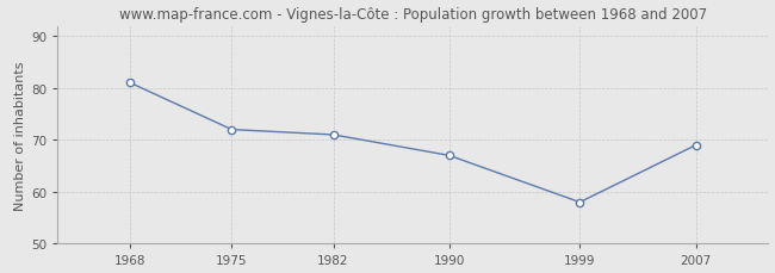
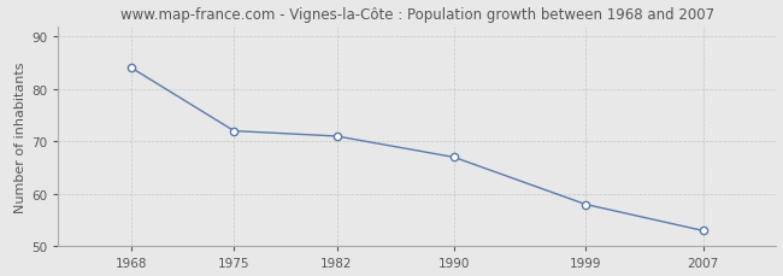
1968: 81 -> 84
2007: 69 -> 53
